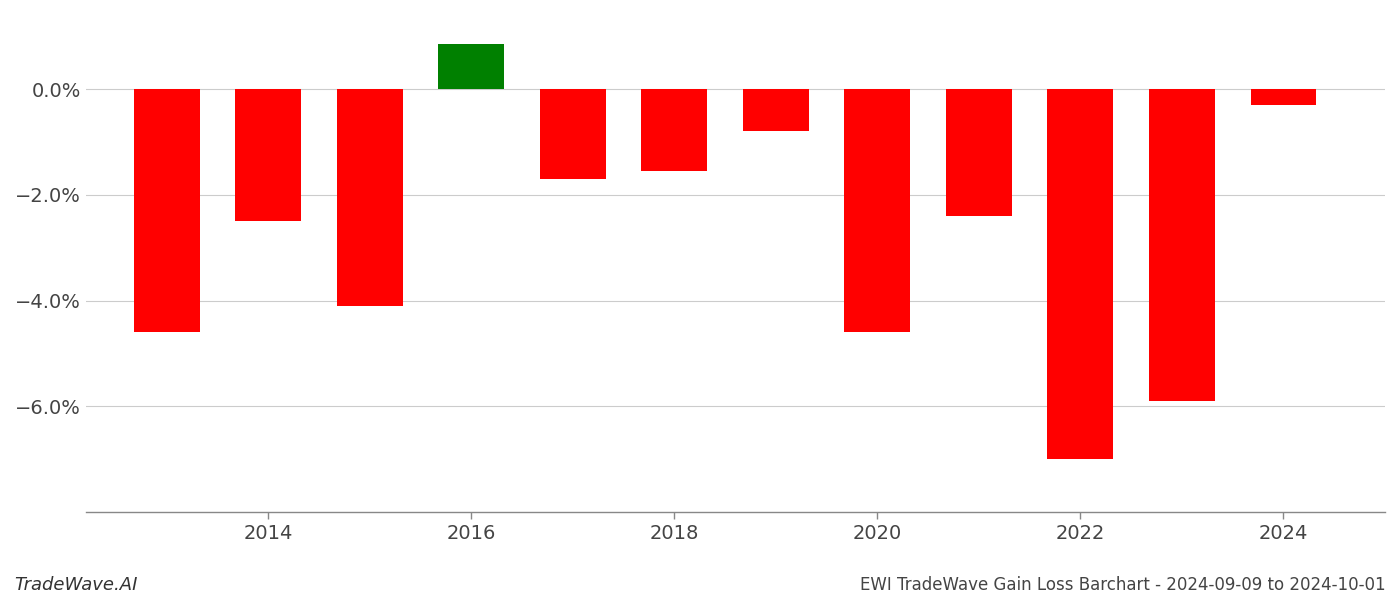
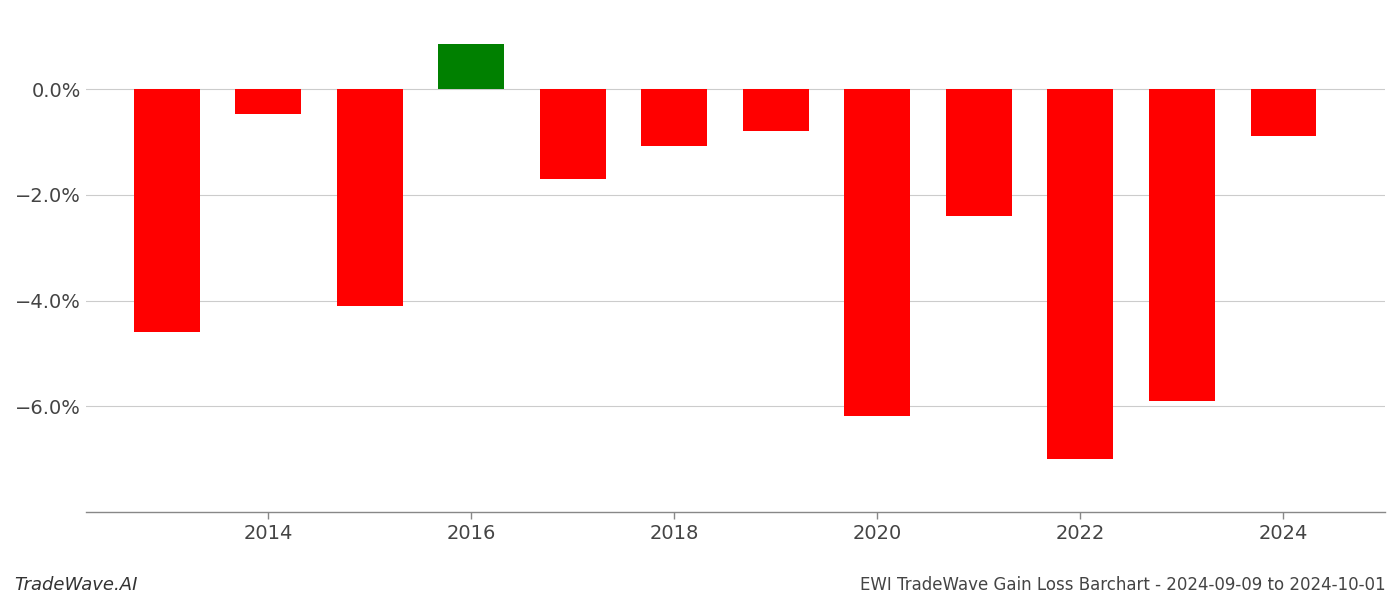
2014: -2.50% -> -0.48%
2018: -1.55% -> -1.08%
2020: -4.60% -> -6.18%
2024: -0.30% -> -0.88%
